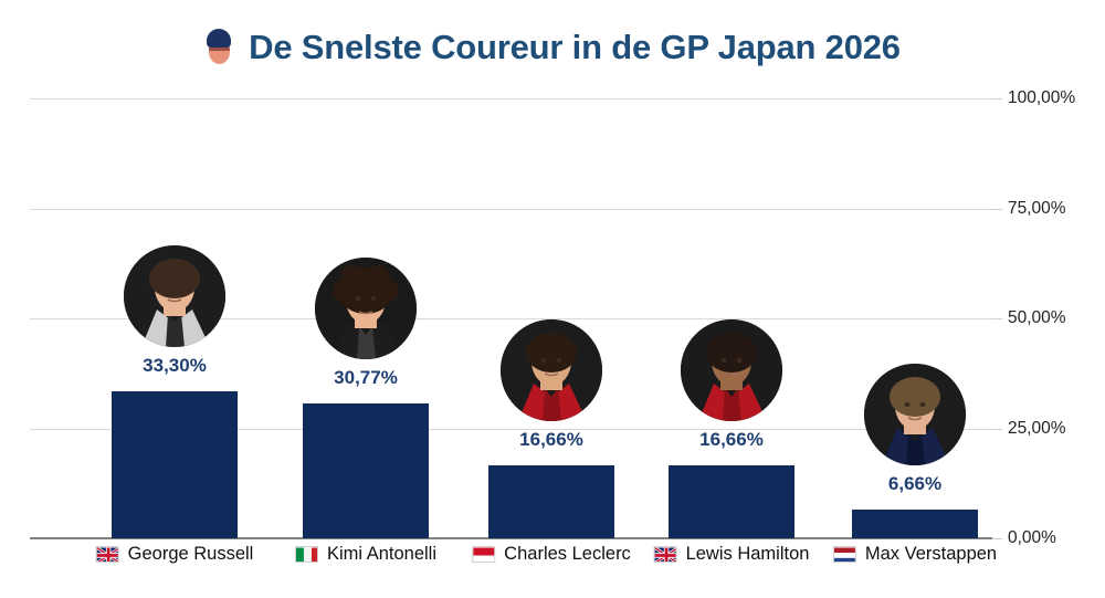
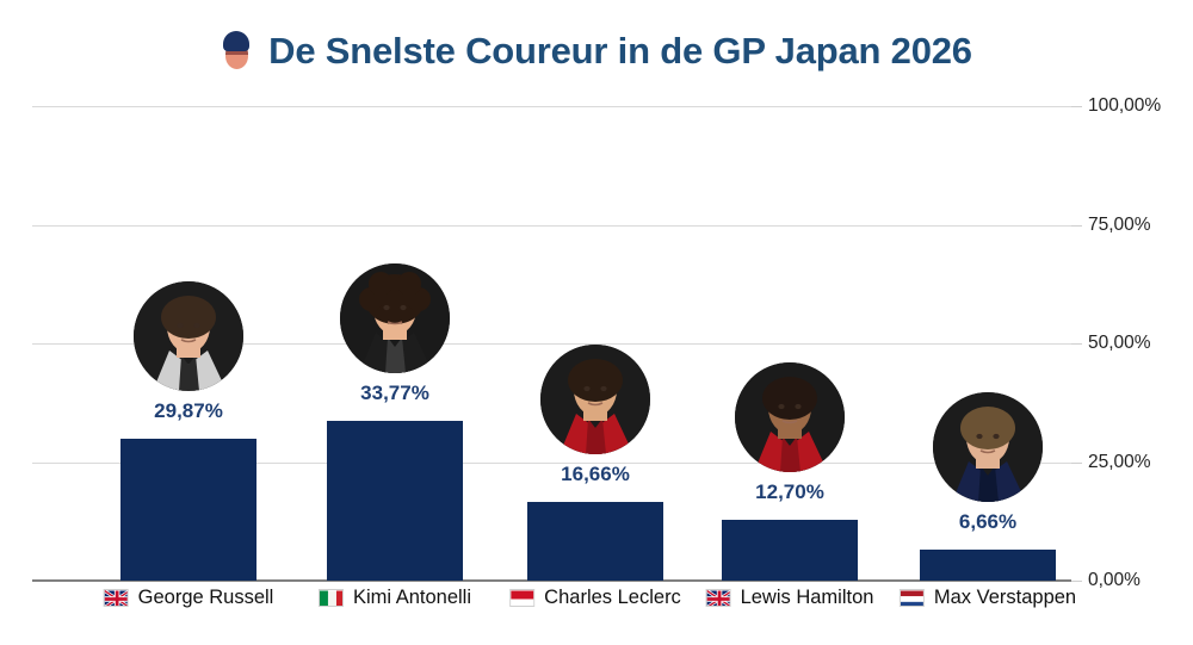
George Russell: 33,30% -> 29,87%
Kimi Antonelli: 30,77% -> 33,77%
Lewis Hamilton: 16,66% -> 12,70%
